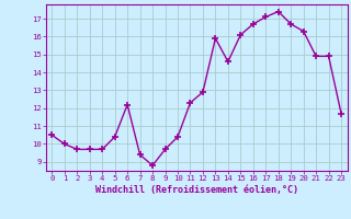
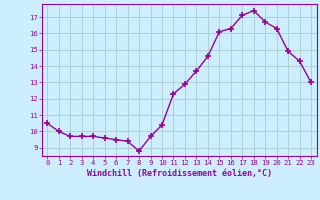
5: 10.4 -> 9.6
6: 12.2 -> 9.5
13: 15.9 -> 13.7
16: 16.7 -> 16.3
22: 14.9 -> 14.3
23: 11.7 -> 13.0
